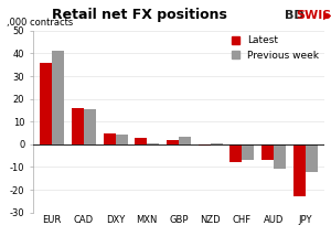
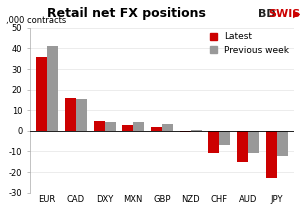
Previous week/MXN: 0.5 -> 4.5
Latest/CHF: -8.0 -> -11.0
Latest/AUD: -7.0 -> -15.0
